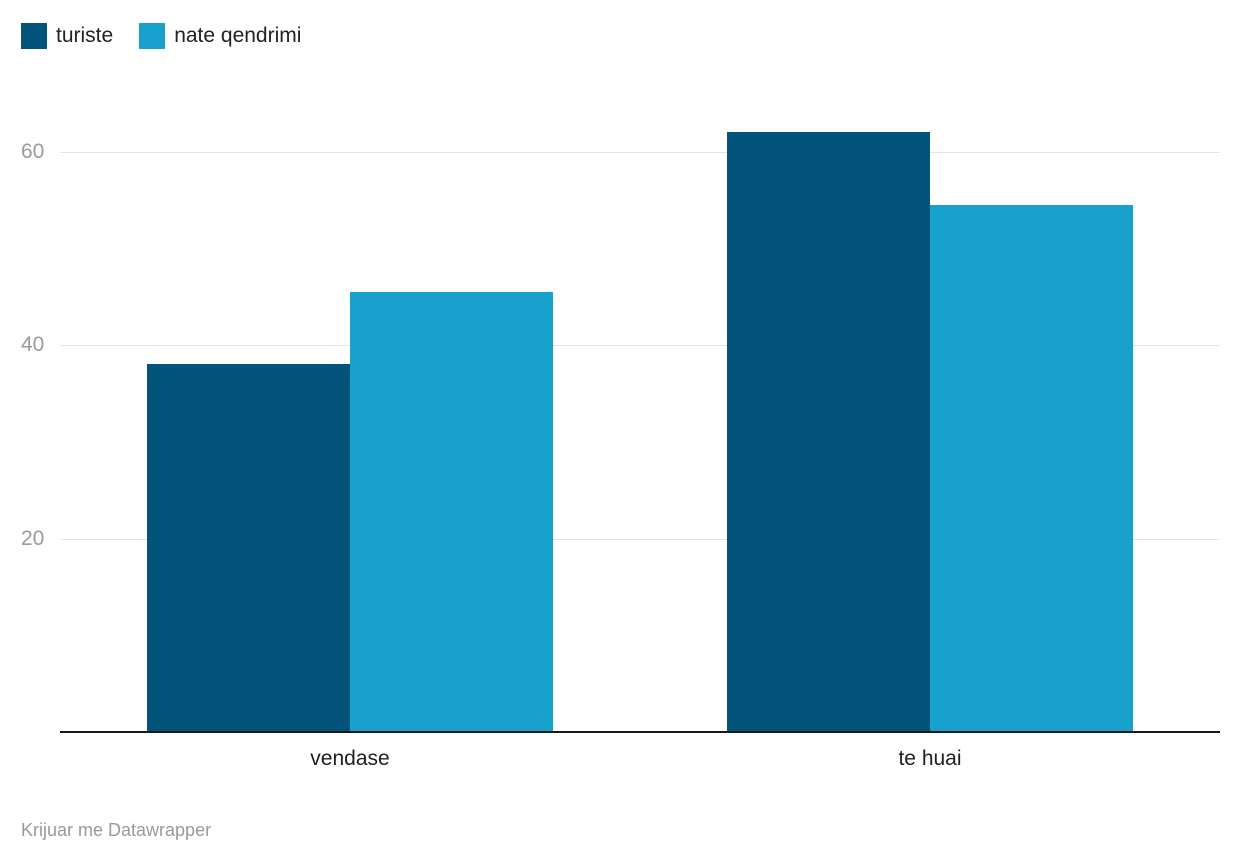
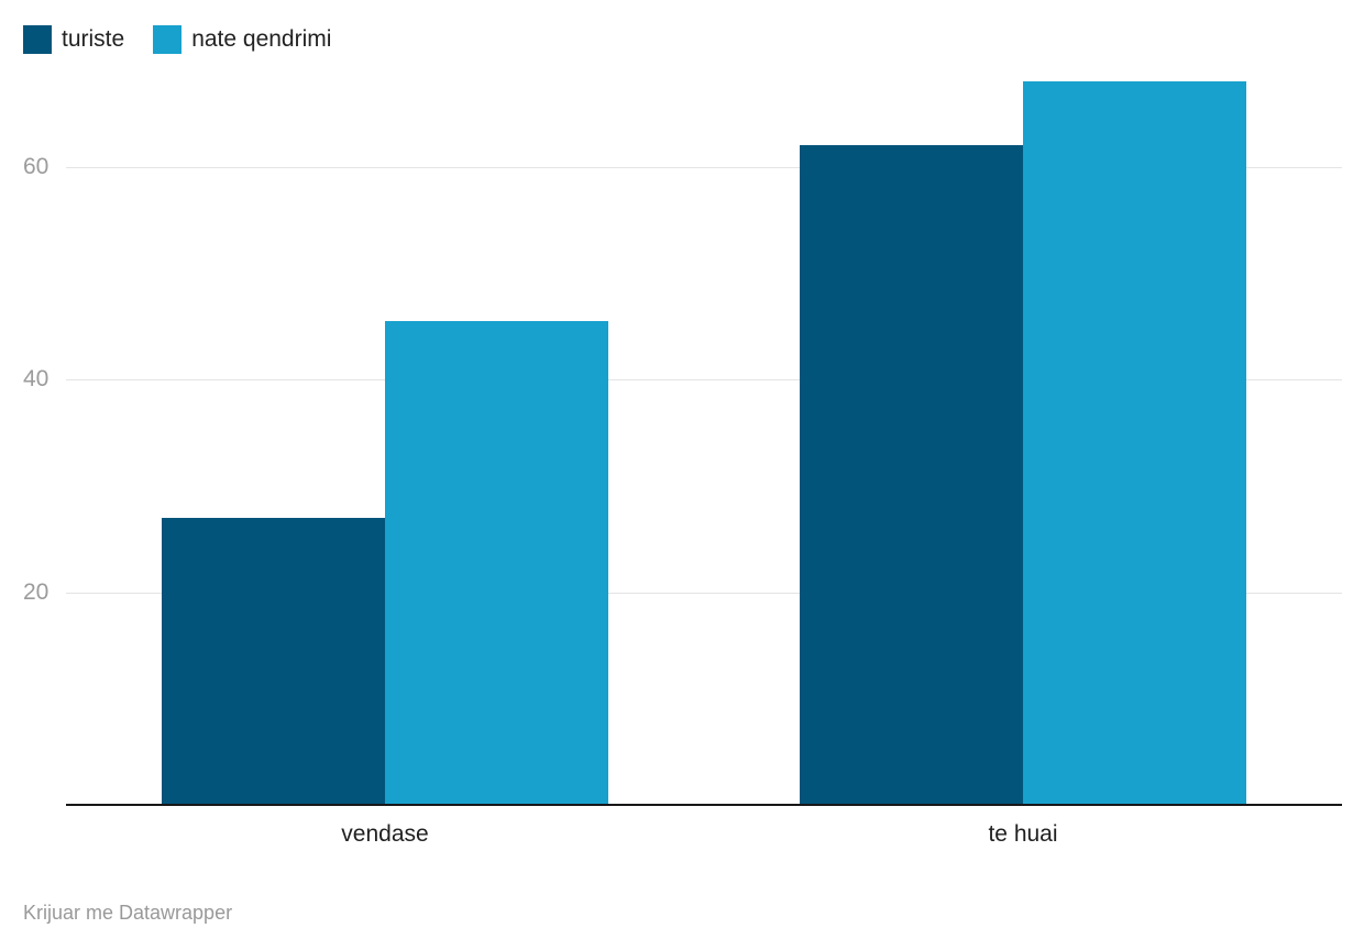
turiste/vendase: 38 -> 27
nate qendrimi/te huai: 54 -> 68
